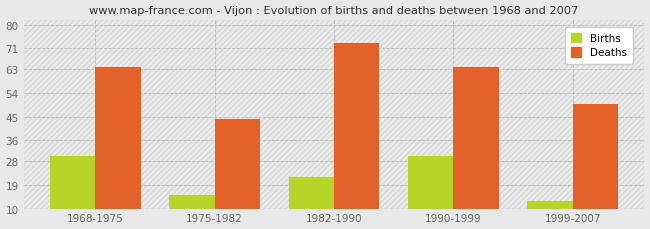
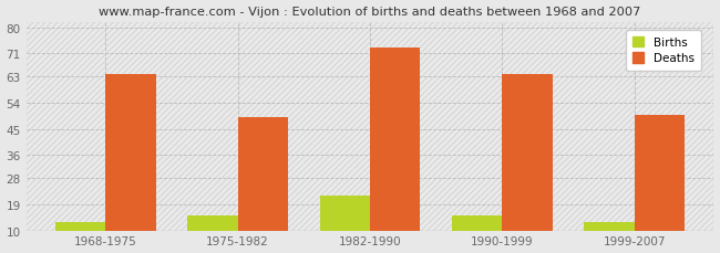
Births/1968-1975: 30 -> 13
Deaths/1975-1982: 44 -> 49
Births/1990-1999: 30 -> 15
